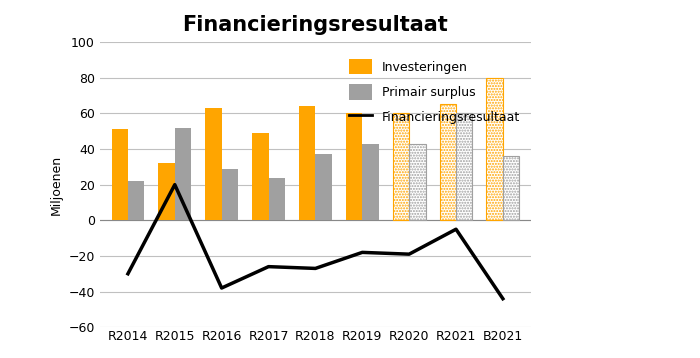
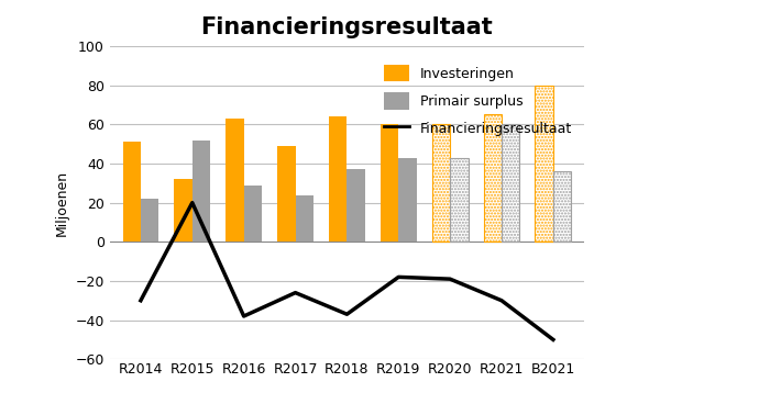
Financieringsresultaat/R2018: -27 -> -37
Financieringsresultaat/R2021: -5 -> -30
Financieringsresultaat/B2021: -44 -> -50
